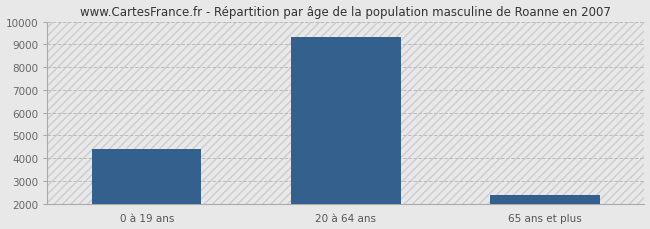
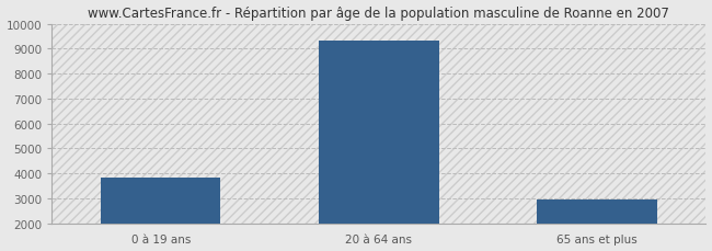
0 à 19 ans: 4400 -> 3830
65 ans et plus: 2400 -> 2950
